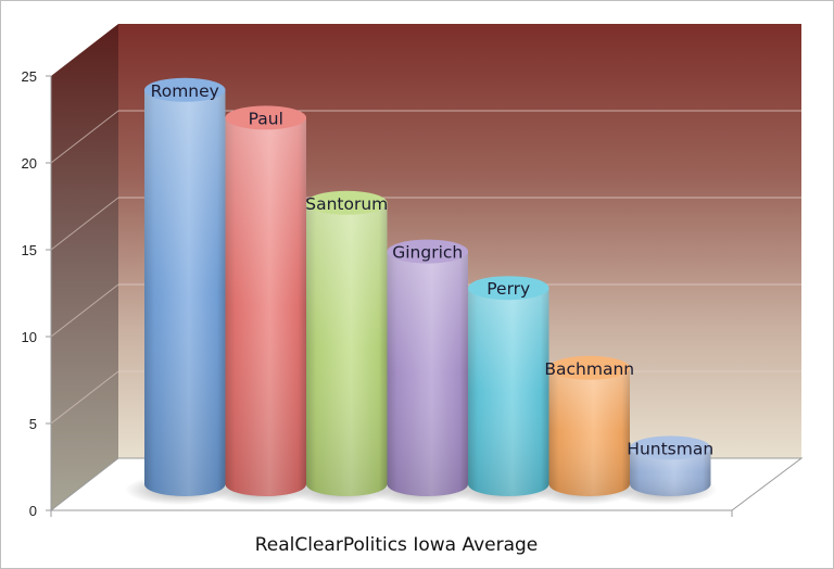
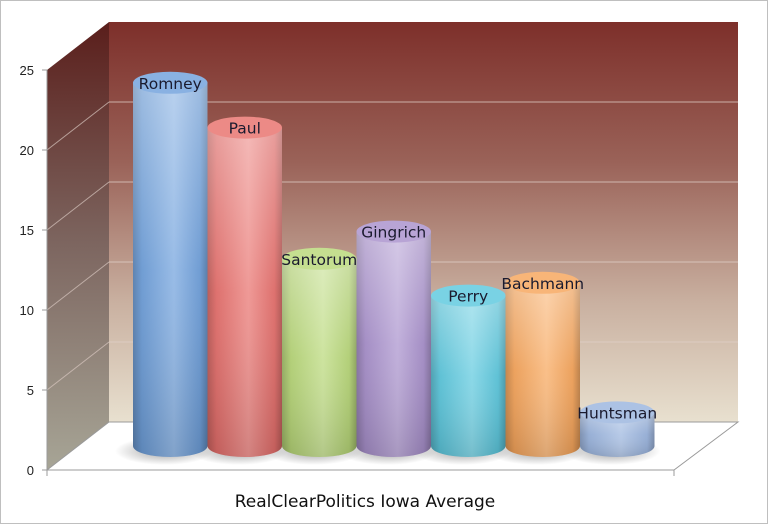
Paul: 21.1 -> 19.9
Santorum: 16.2 -> 11.7
Perry: 11.3 -> 9.4
Bachmann: 6.7 -> 10.2
